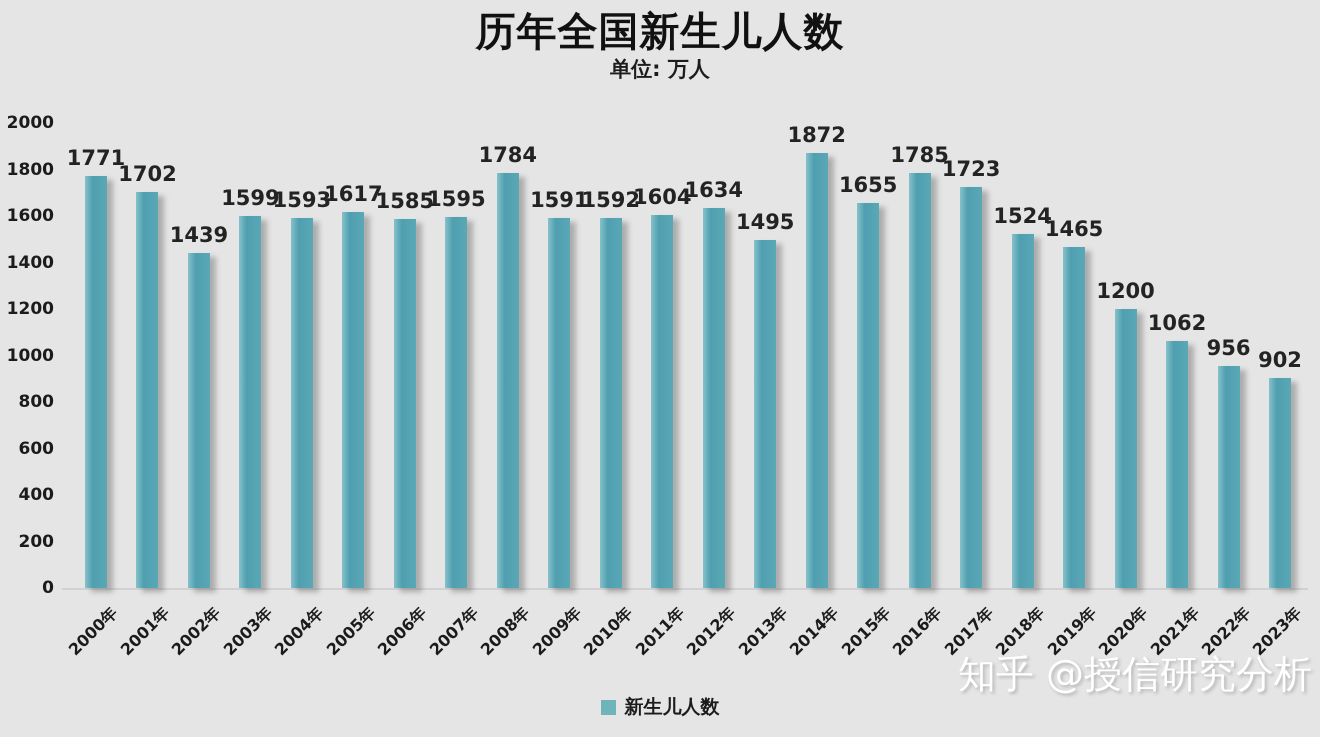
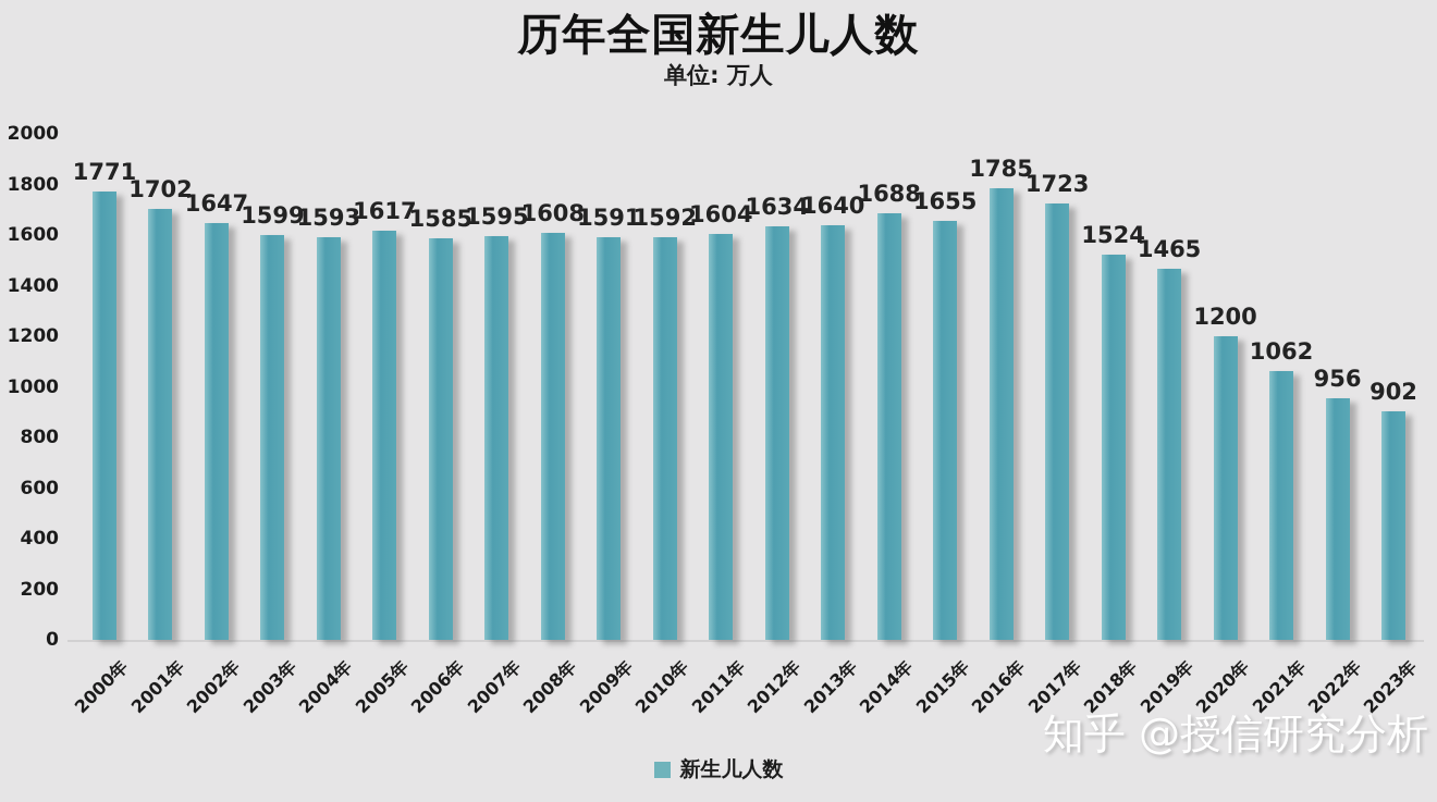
2002年: 1439 -> 1647
2008年: 1784 -> 1608
2013年: 1495 -> 1640
2014年: 1872 -> 1688
